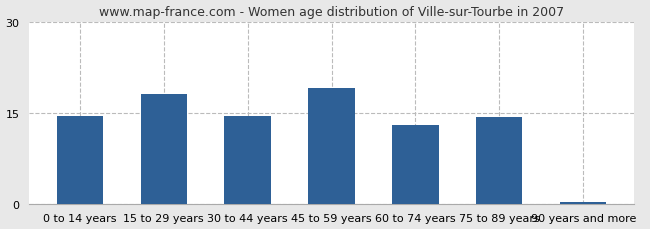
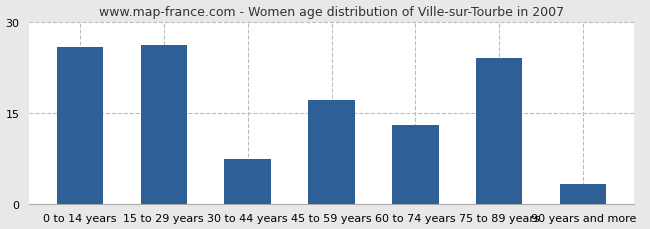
0 to 14 years: 14.5 -> 25.8
15 to 29 years: 18.0 -> 26.2
30 to 44 years: 14.5 -> 7.4
45 to 59 years: 19.0 -> 17.0
75 to 89 years: 14.2 -> 24.0
90 years and more: 0.3 -> 3.2
